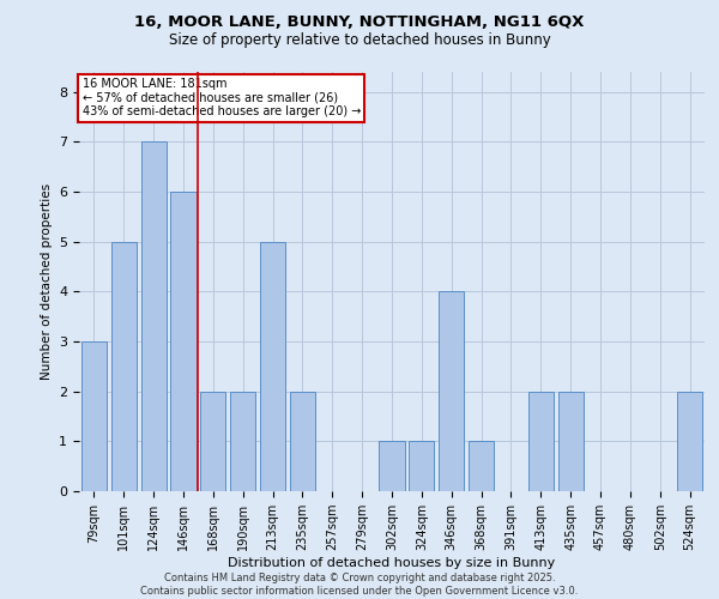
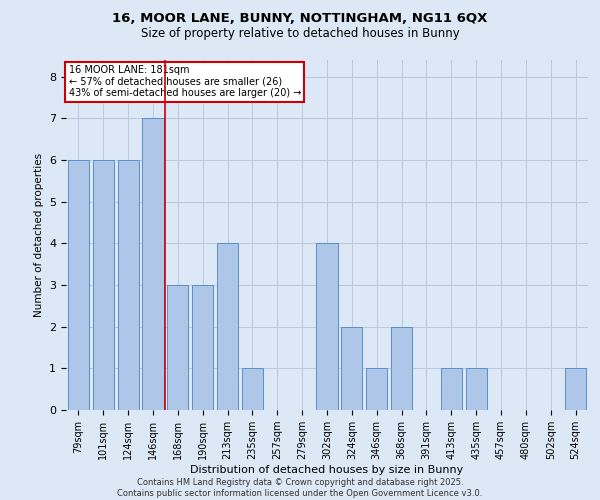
79sqm: 3 -> 6
101sqm: 5 -> 6
124sqm: 7 -> 6
146sqm: 6 -> 7
168sqm: 2 -> 3
190sqm: 2 -> 3
213sqm: 5 -> 4
235sqm: 2 -> 1
302sqm: 1 -> 4
324sqm: 1 -> 2
346sqm: 4 -> 1
368sqm: 1 -> 2
413sqm: 2 -> 1
435sqm: 2 -> 1
524sqm: 2 -> 1
